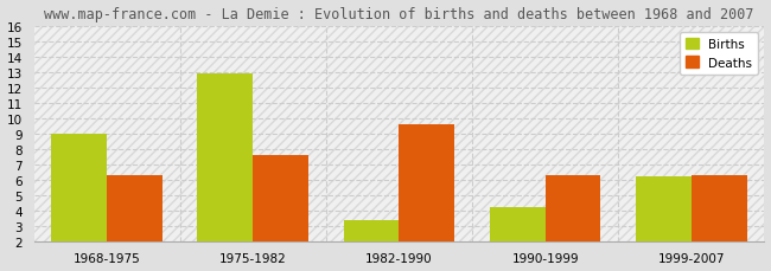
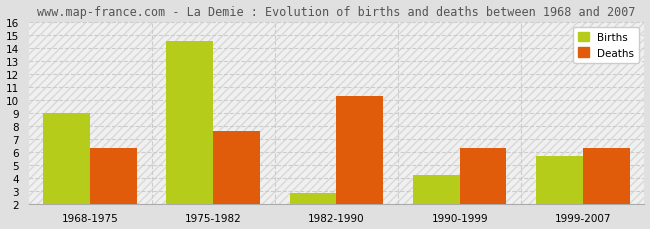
Births/1975-1982: 12.9 -> 14.5
Births/1982-1990: 3.4 -> 2.8
Deaths/1982-1990: 9.6 -> 10.3
Births/1999-2007: 6.2 -> 5.7
